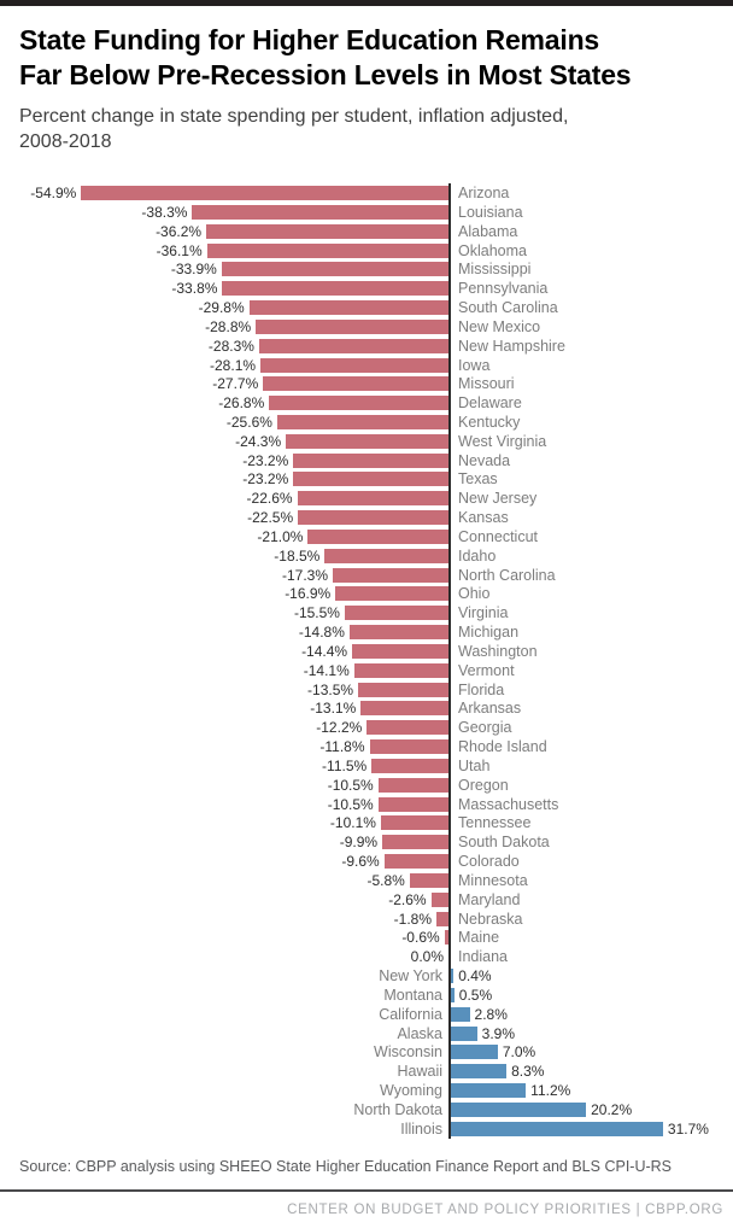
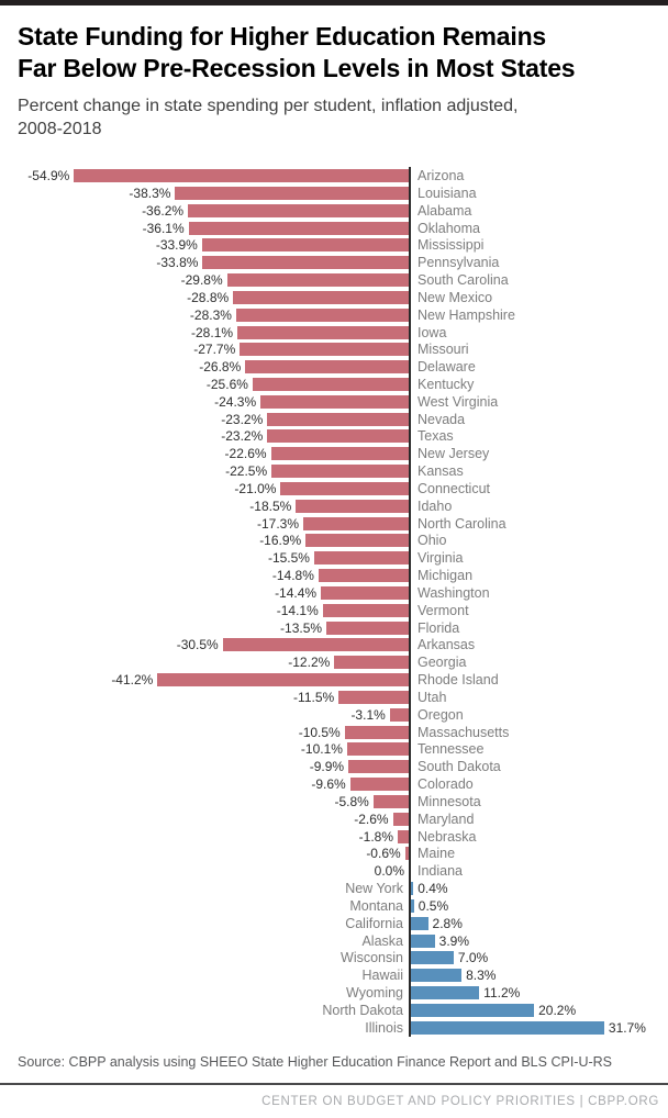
Arkansas: -13.1% -> -30.5%
Rhode Island: -11.8% -> -41.2%
Oregon: -10.5% -> -3.1%
